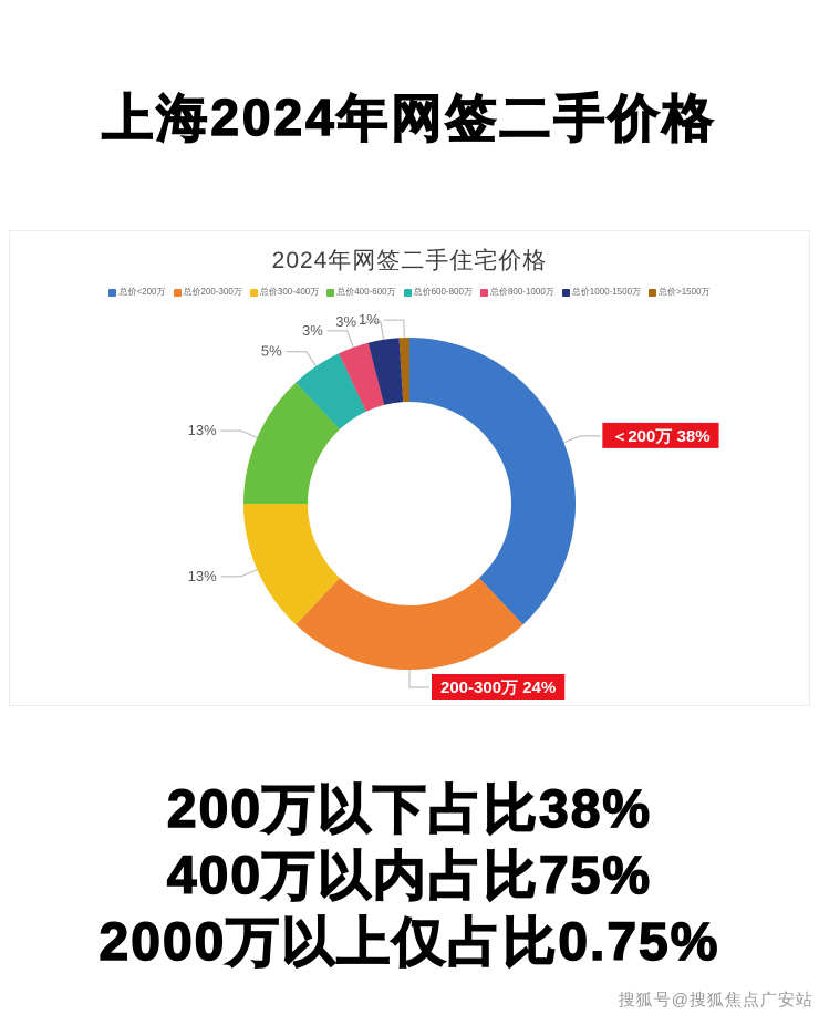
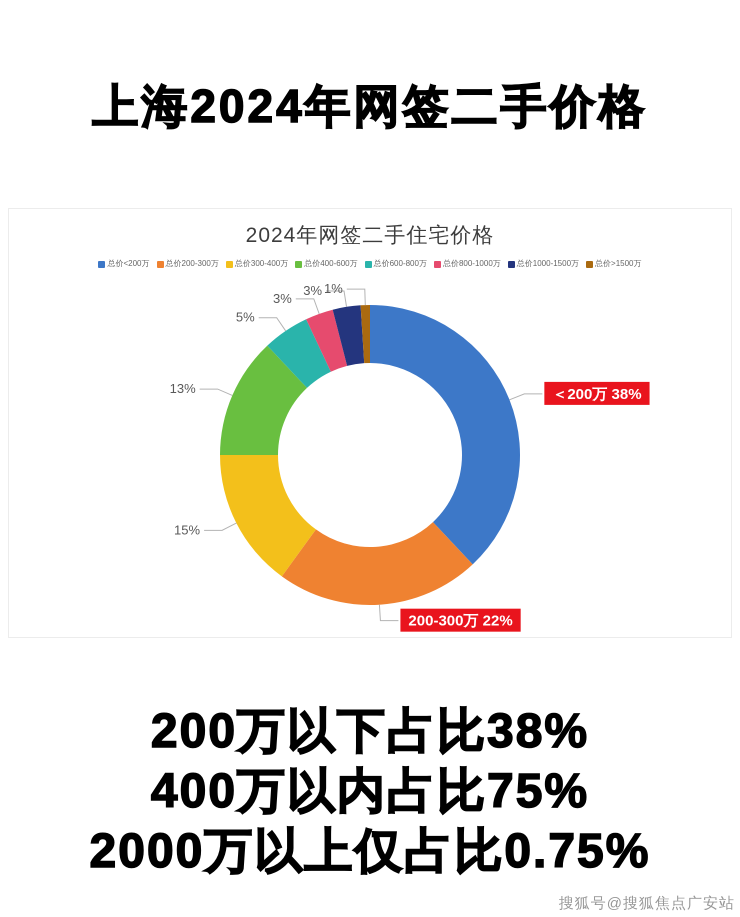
总价200-300万: 24% -> 22%
总价300-400万: 13% -> 15%
